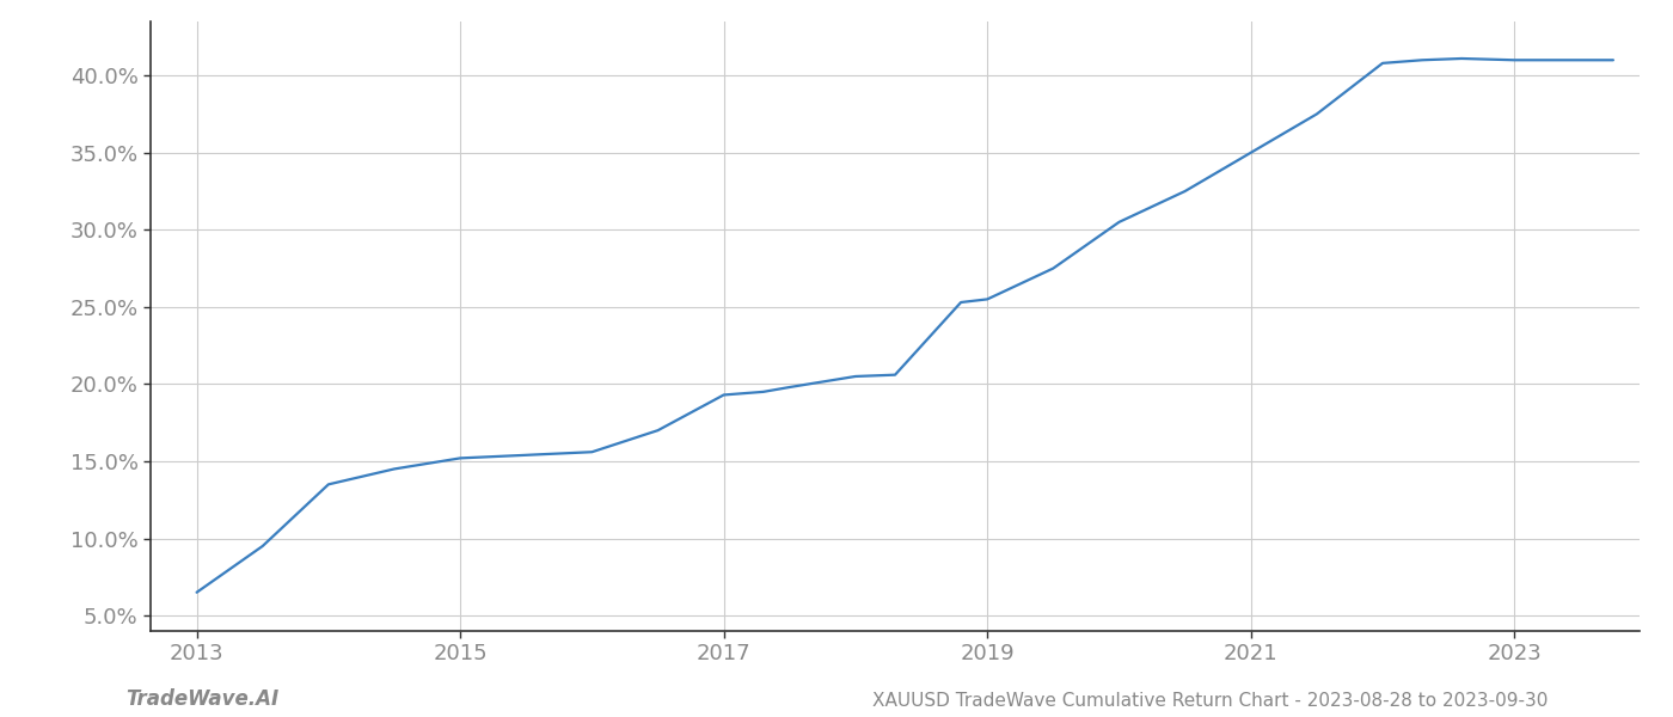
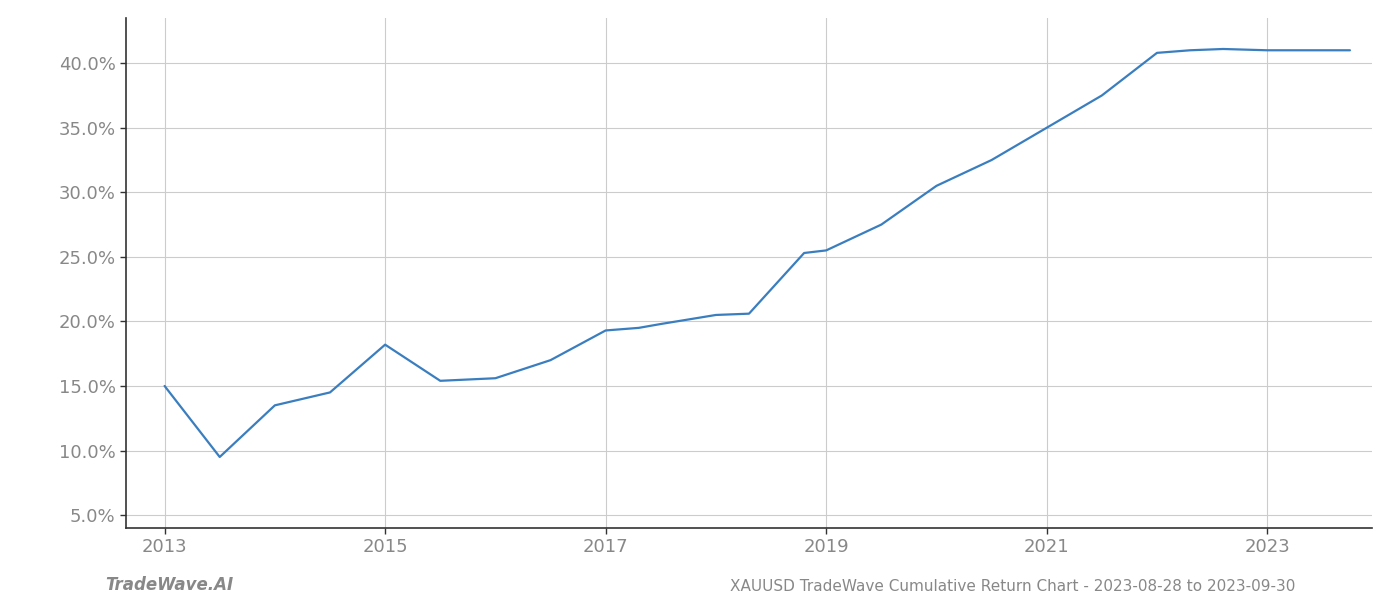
2013: 6.5% -> 15.0%
2015: 15.2% -> 18.2%
